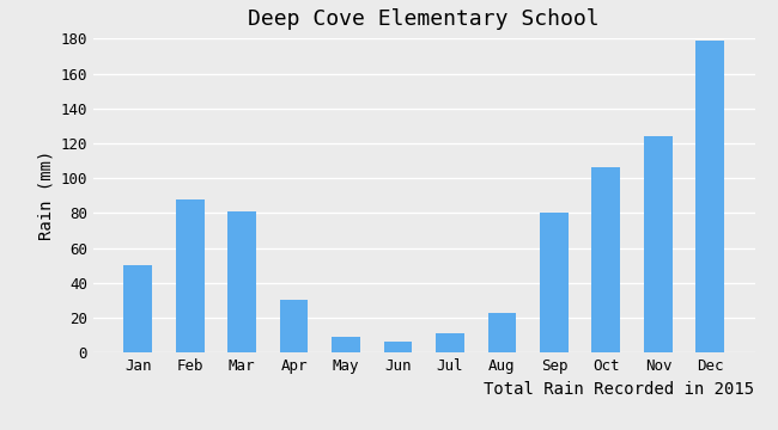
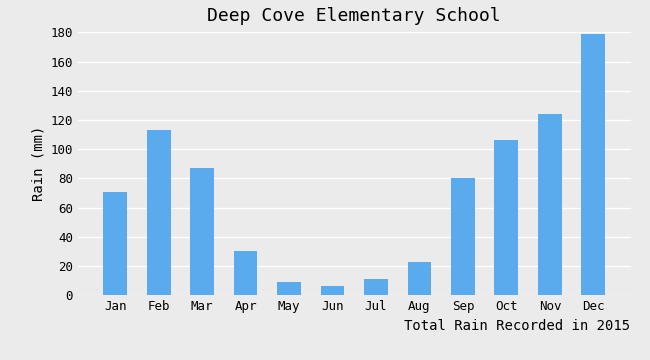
Jan: 50 -> 71
Feb: 88 -> 113
Mar: 81 -> 87
